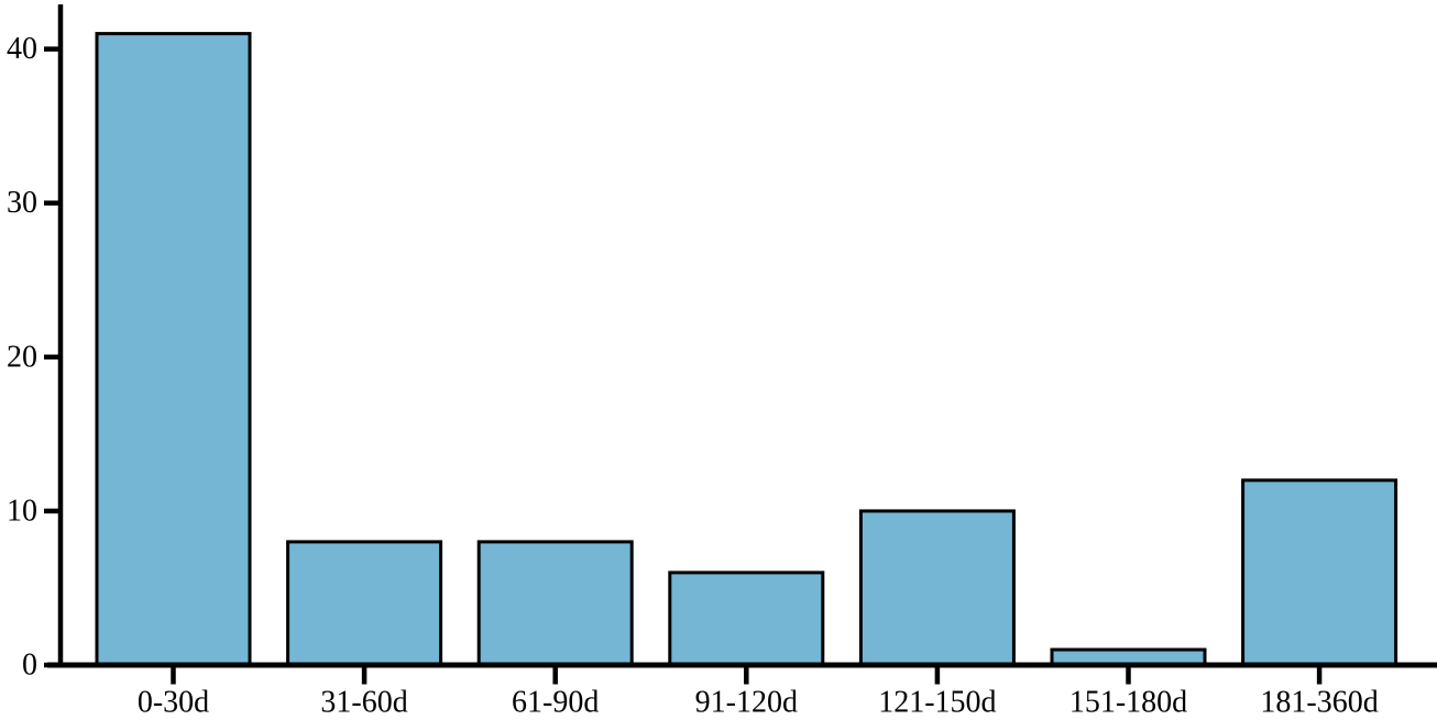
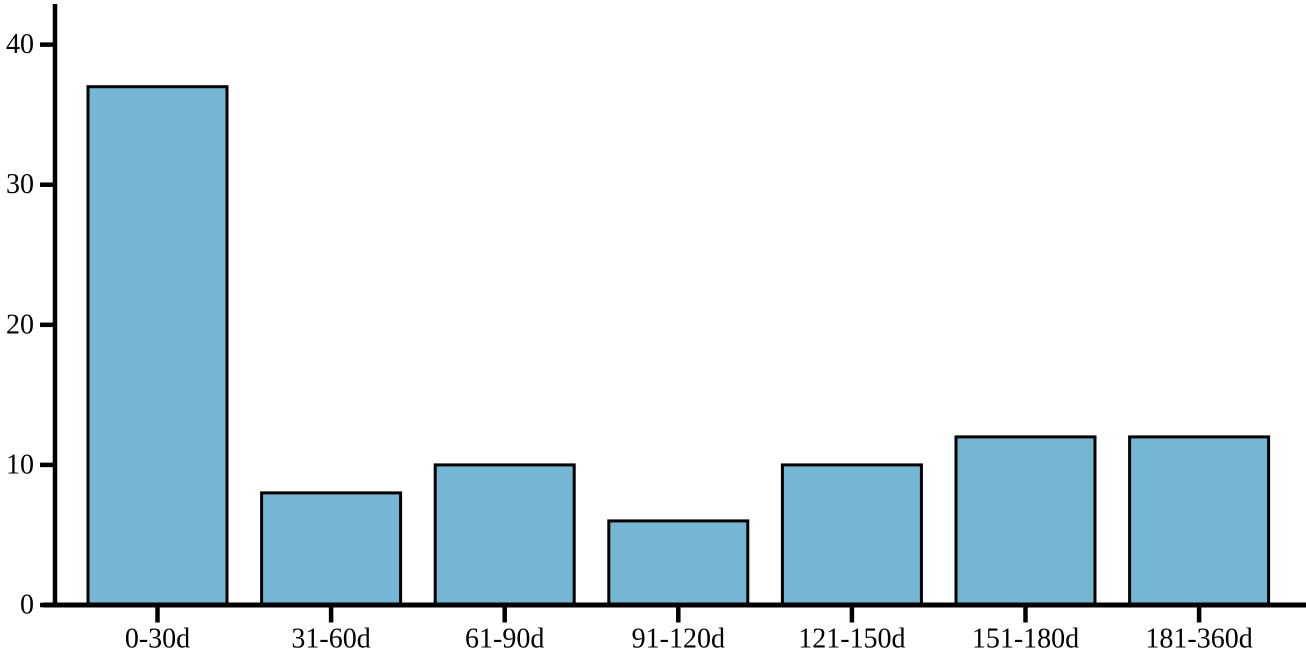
0-30d: 41 -> 37
61-90d: 8 -> 10
151-180d: 1 -> 12
